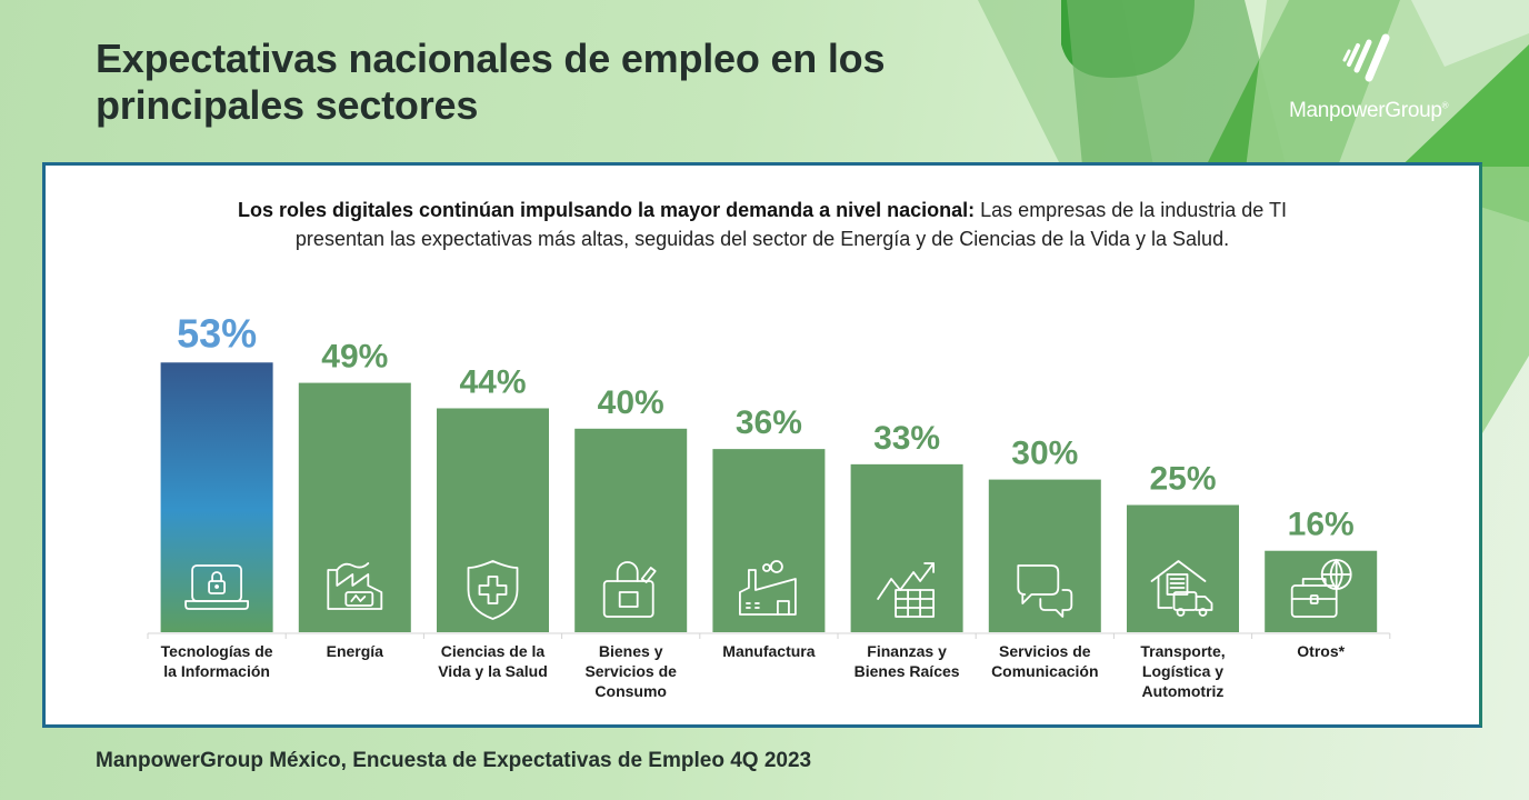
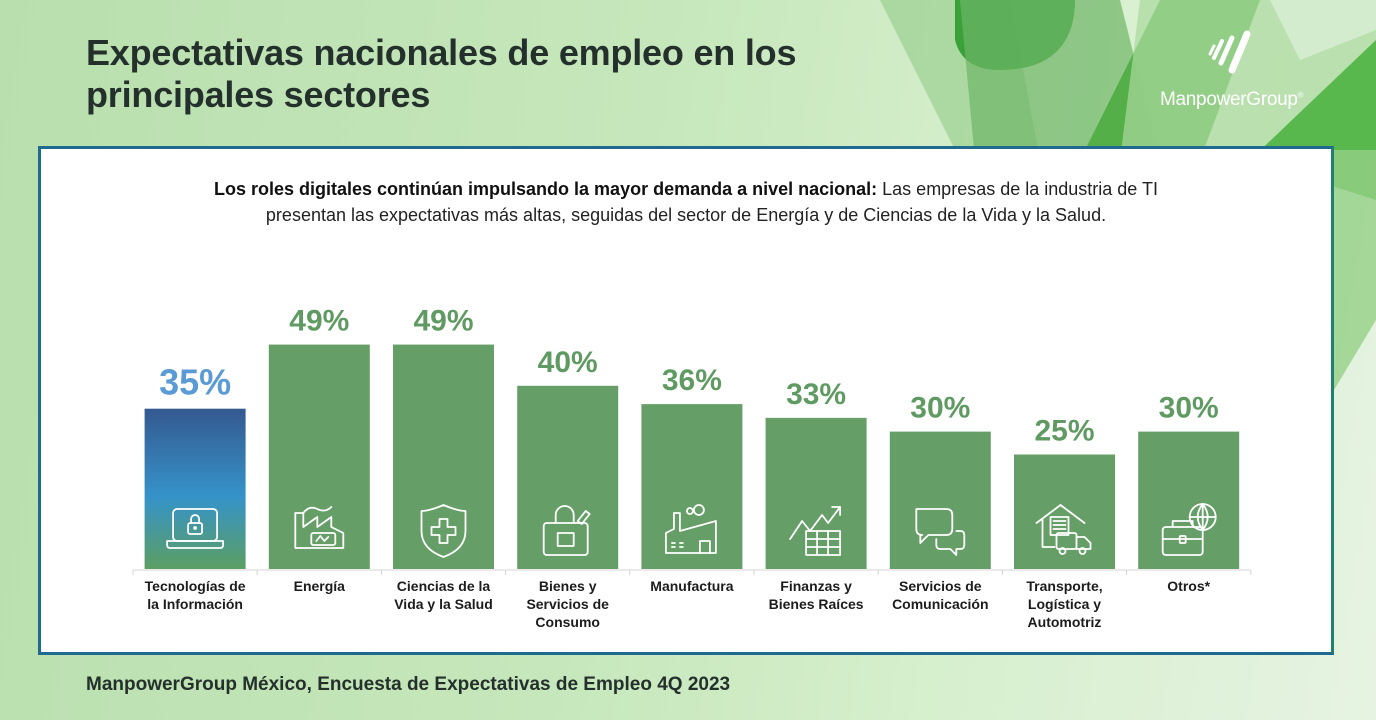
Tecnologías de la Información: 53% -> 35%
Ciencias de la Vida y la Salud: 44% -> 49%
Otros*: 16% -> 30%
